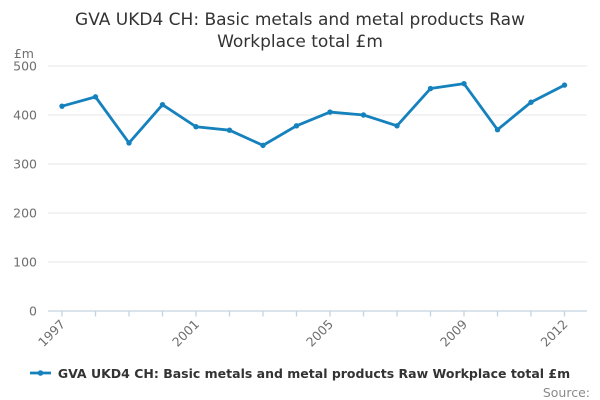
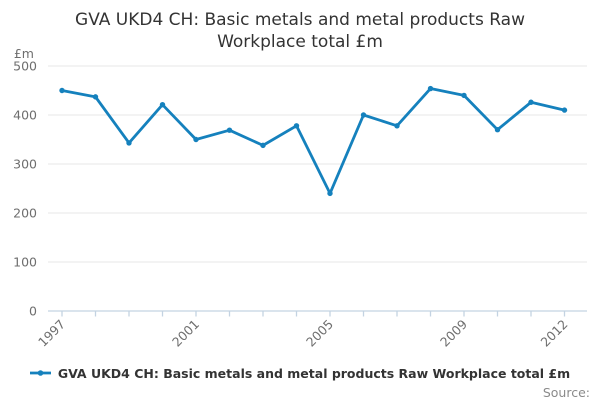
1997: 420 -> 450
2001: 380 -> 350
2005: 410 -> 240
2009: 460 -> 440
2012: 460 -> 410
